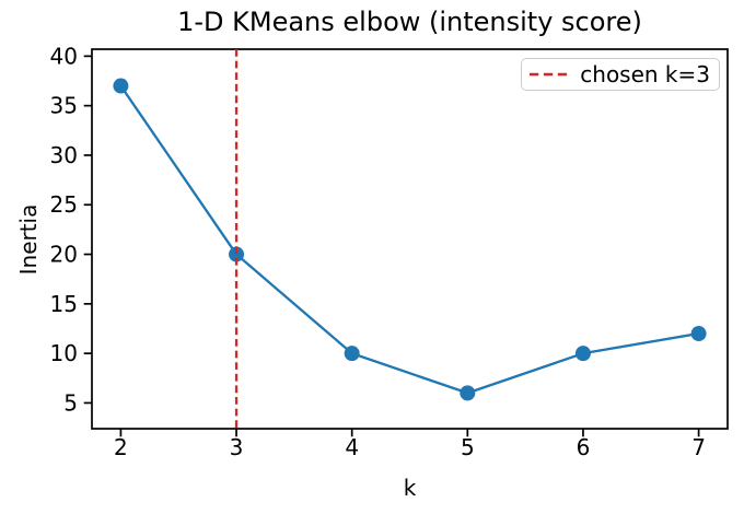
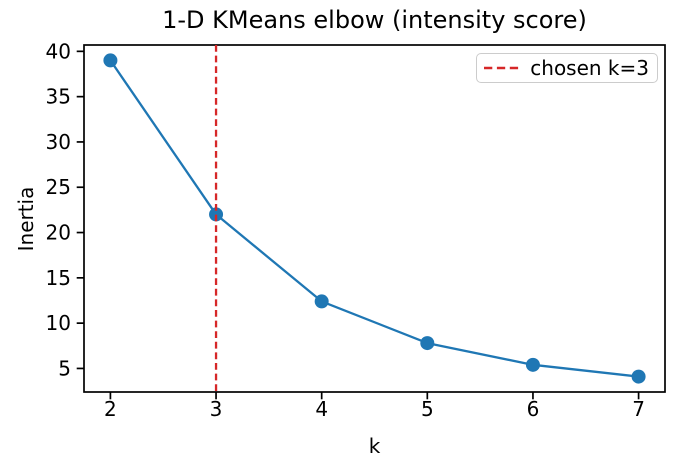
2: 37 -> 39
3: 20 -> 22
4: 10 -> 12
5: 6 -> 8
6: 10 -> 5
7: 12 -> 4
